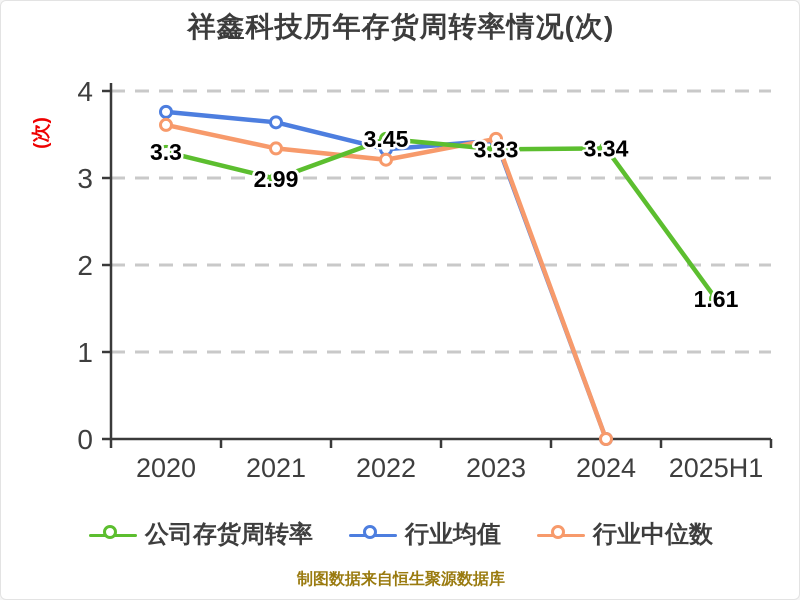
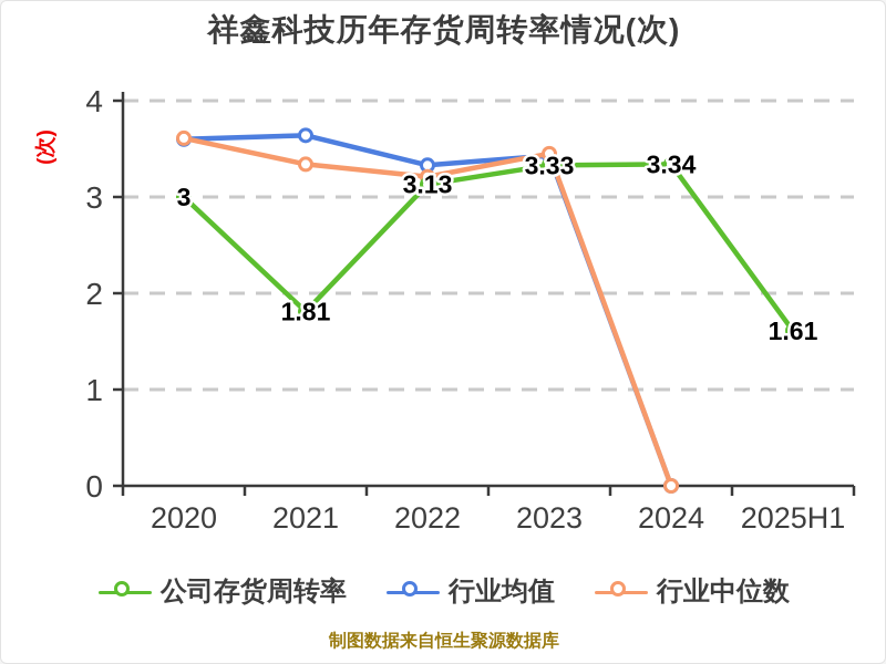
公司存货周转率/2020: 3.3 -> 3
行业均值/2020: 3.8 -> 3.6
公司存货周转率/2021: 2.99 -> 1.81
公司存货周转率/2022: 3.45 -> 3.13
